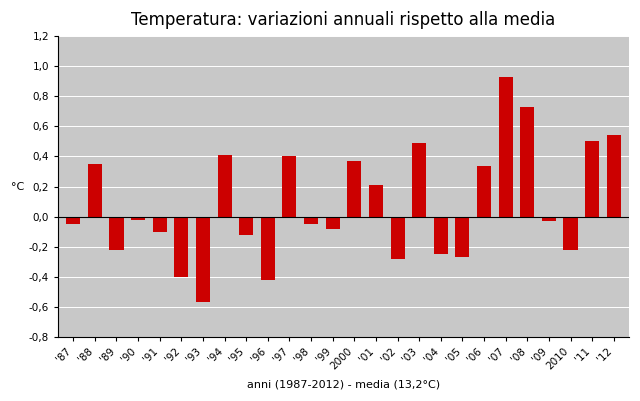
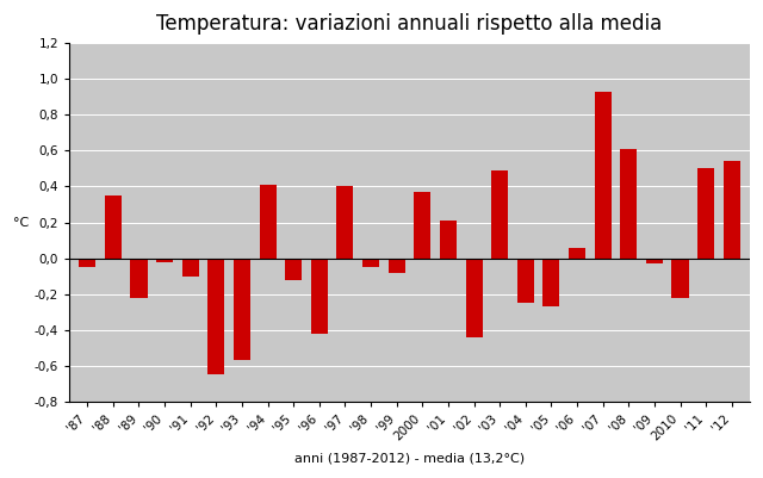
'92: -0,40 -> -0,65
'02: -0,28 -> -0,44
'06: 0,34 -> 0,06
'08: 0,73 -> 0,61
